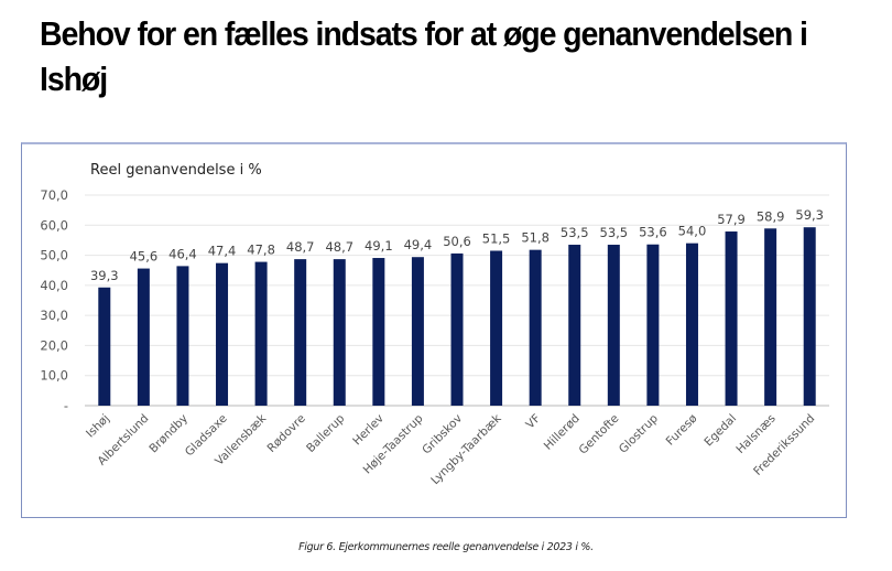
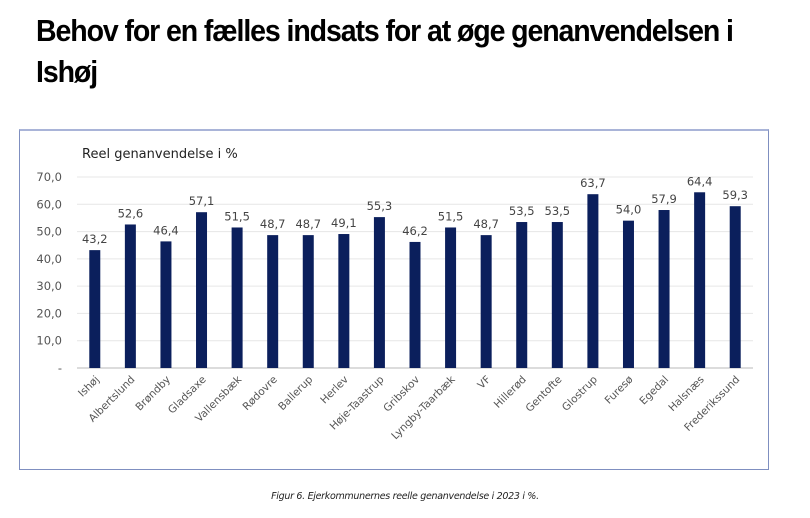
Ishøj: 39,3 -> 43,2
Albertslund: 45,6 -> 52,6
Gladsaxe: 47,4 -> 57,1
Vallensbæk: 47,8 -> 51,5
Høje-Taastrup: 49,4 -> 55,3
Gribskov: 50,6 -> 46,2
VF: 51,8 -> 48,7
Glostrup: 53,6 -> 63,7
Halsnæs: 58,9 -> 64,4
